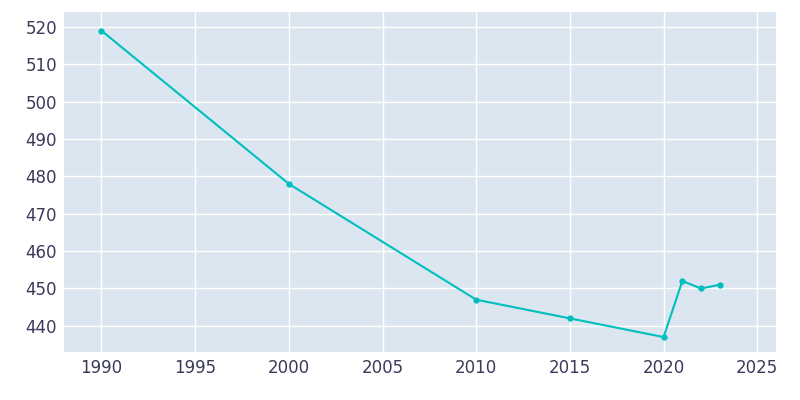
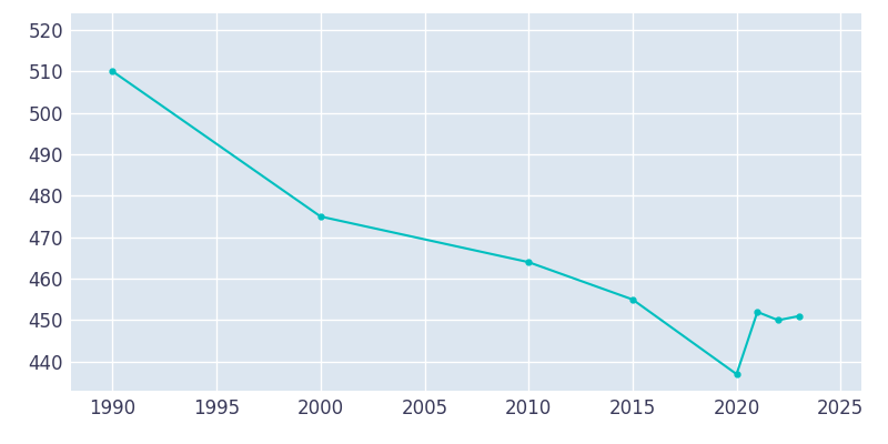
1990: 519 -> 510
2000: 478 -> 475
2010: 447 -> 464
2015: 442 -> 455
